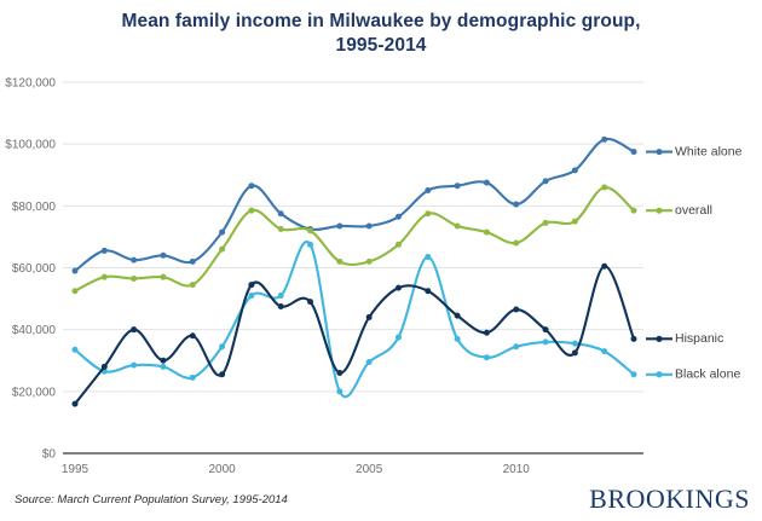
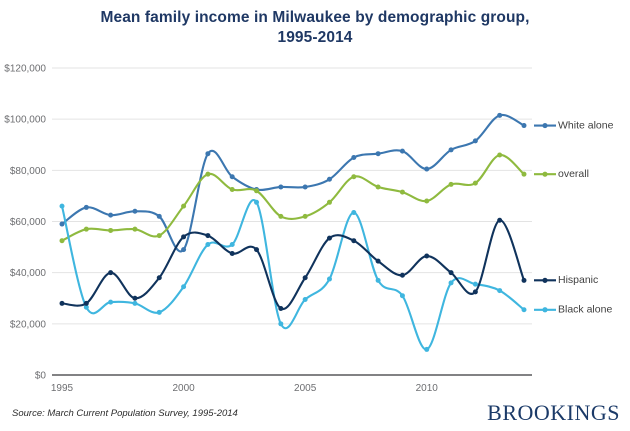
Hispanic/1995: $16000 -> $28000
Black alone/1995: $34000 -> $66000
White alone/2000: $72000 -> $49000
Hispanic/2000: $26000 -> $54000
Hispanic/2005: $44000 -> $38000
Black alone/2010: $34000 -> $10000
